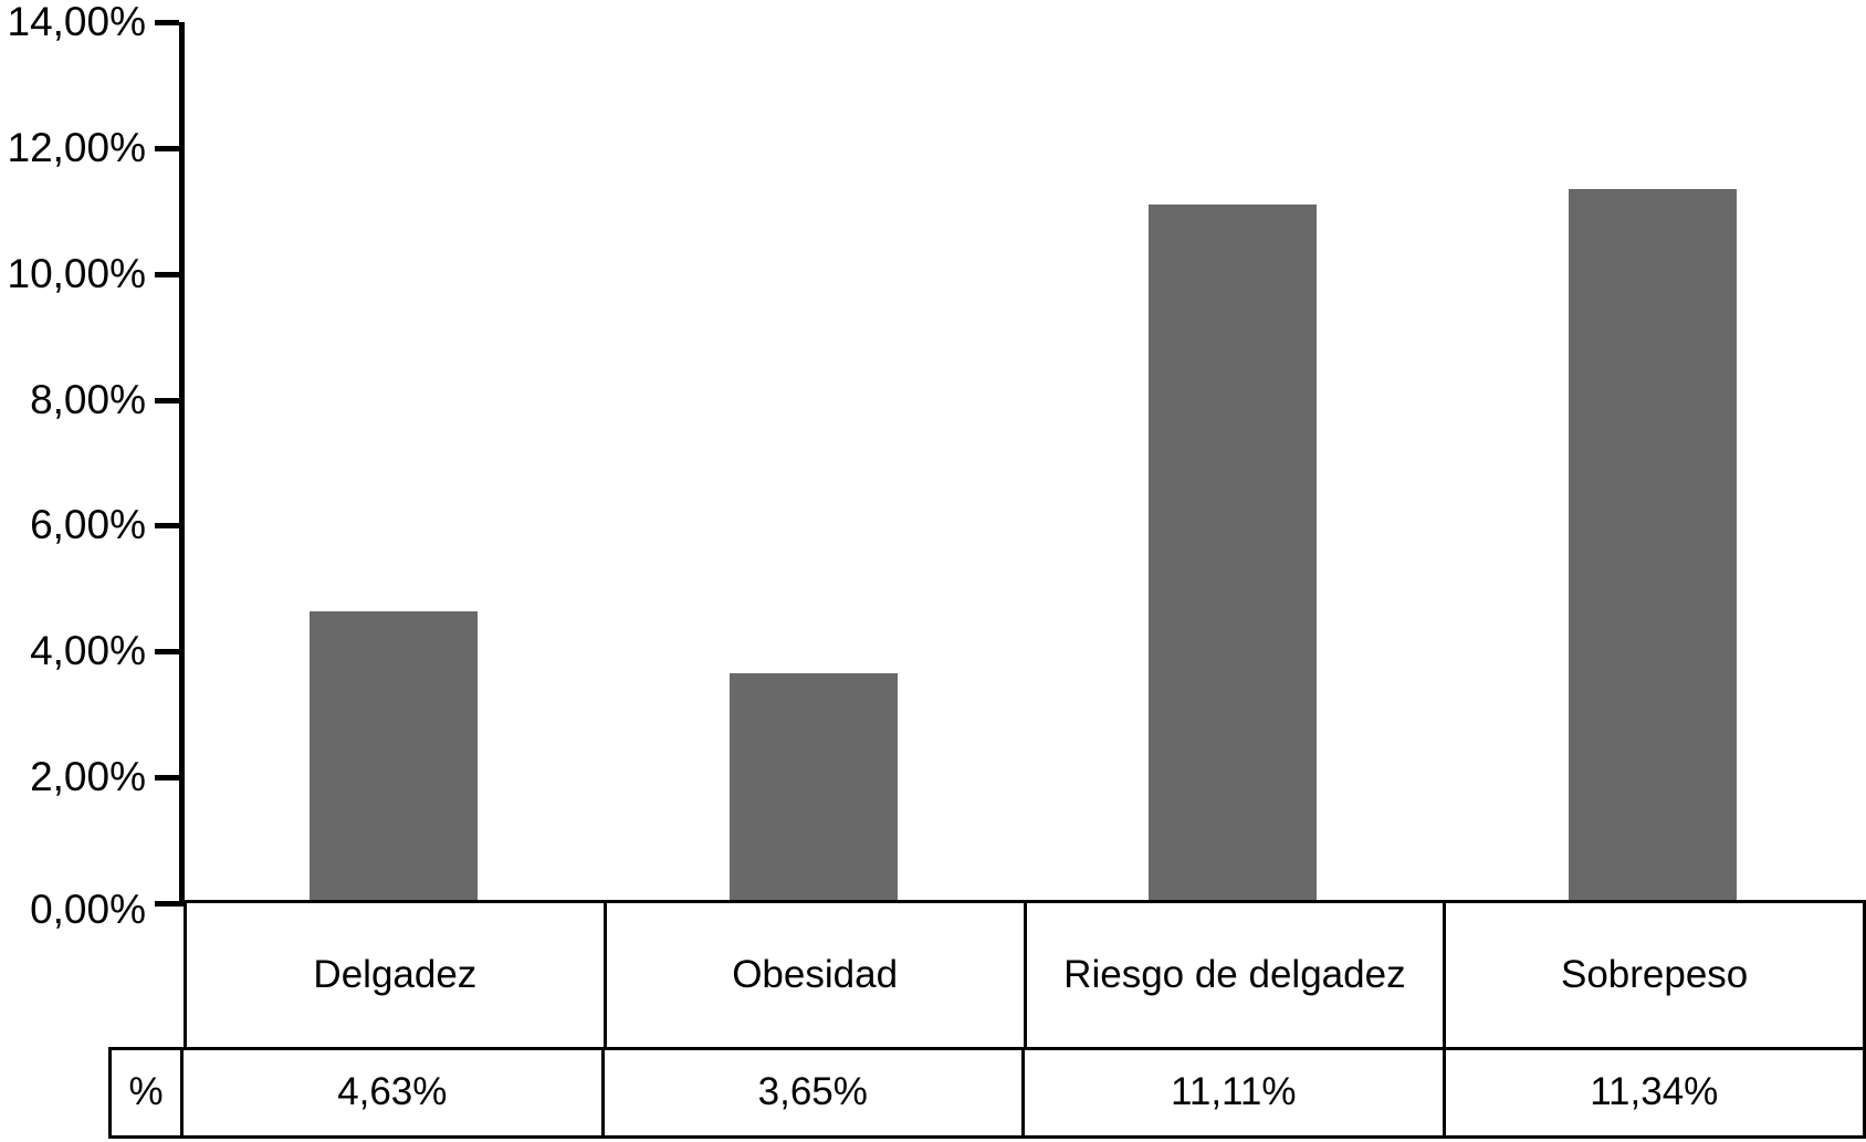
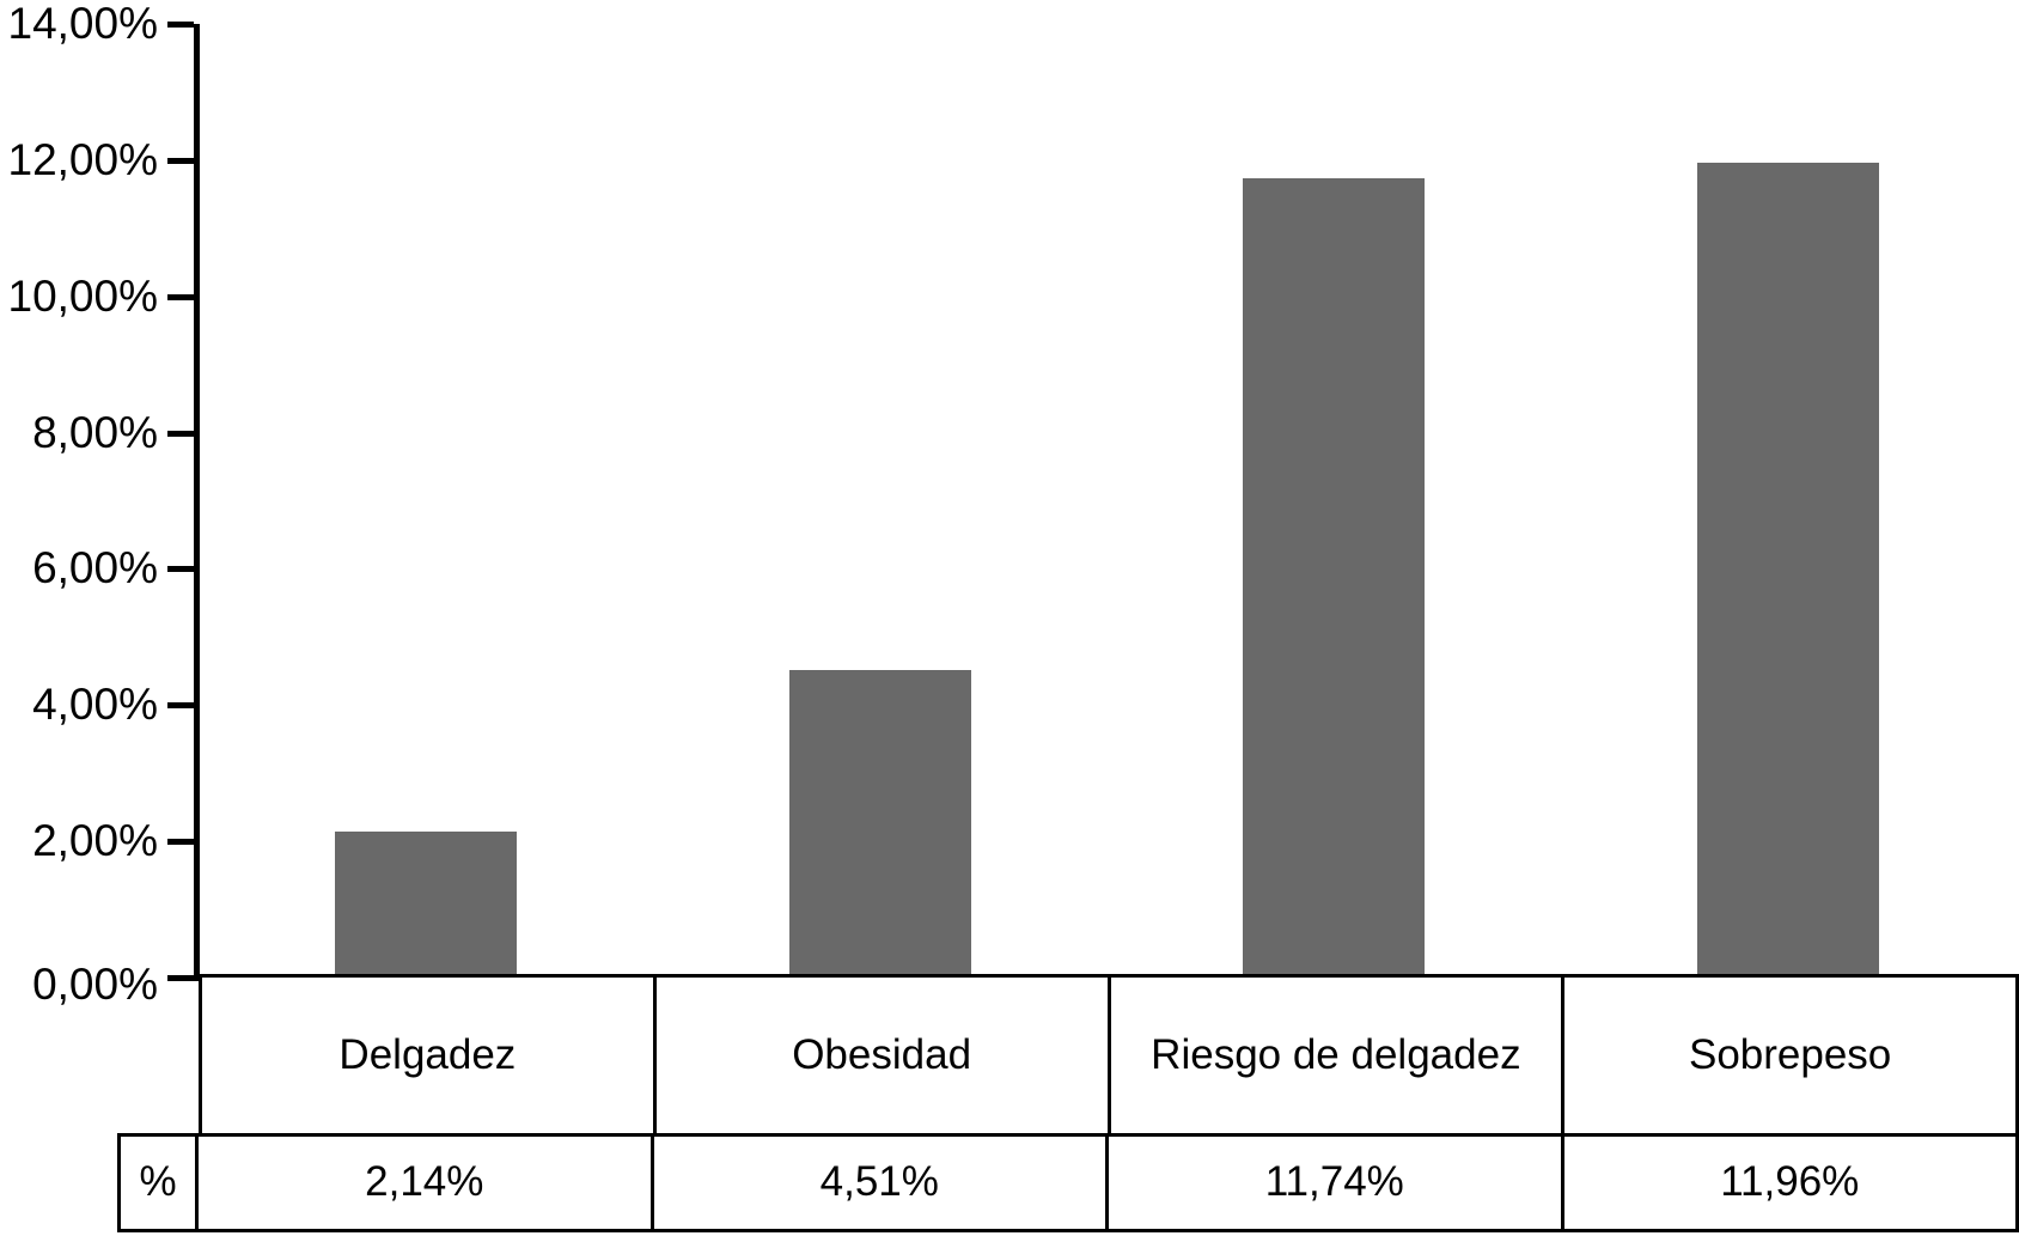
Delgadez: 4,63% -> 2,14%
Obesidad: 3,65% -> 4,51%
Riesgo de delgadez: 11,11% -> 11,74%
Sobrepeso: 11,34% -> 11,96%
